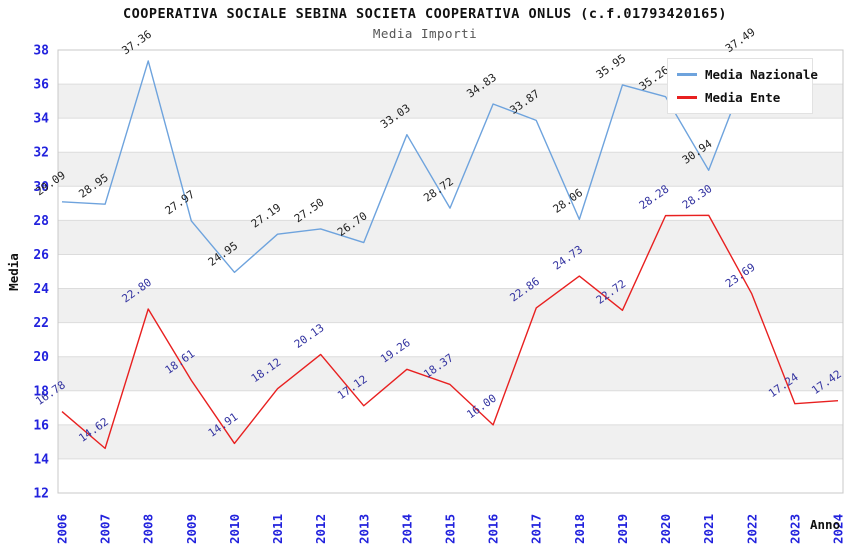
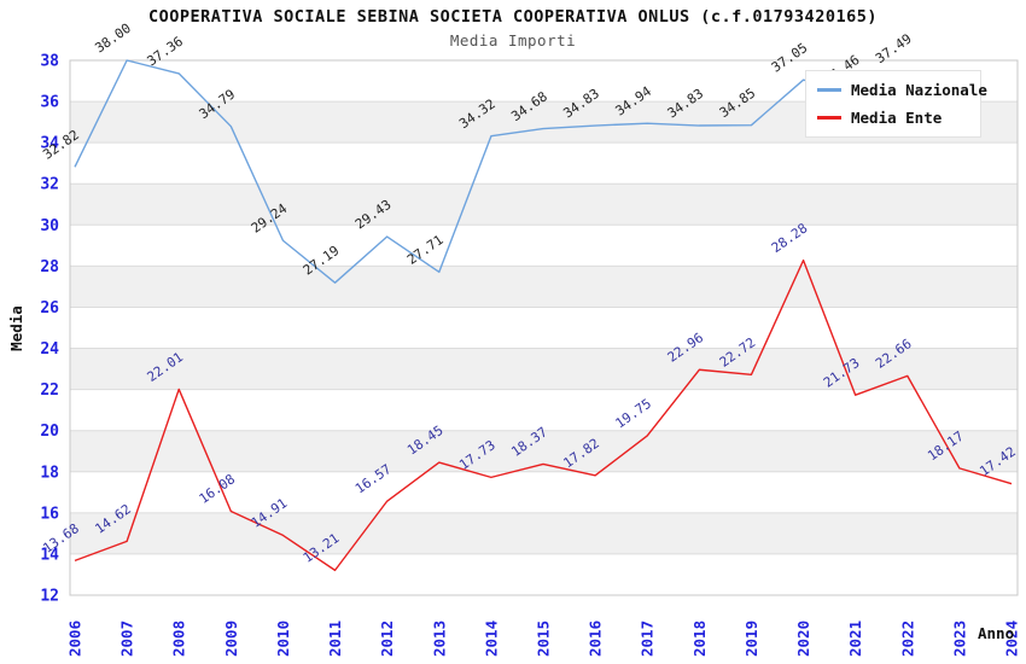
Media Nazionale/2006: 29.09 -> 32.82
Media Ente/2006: 16.78 -> 13.68
Media Nazionale/2007: 28.95 -> 38.00
Media Ente/2008: 22.80 -> 22.01
Media Nazionale/2009: 27.97 -> 34.79
Media Ente/2009: 18.61 -> 16.08
Media Nazionale/2010: 24.95 -> 29.24
Media Ente/2011: 18.12 -> 13.21
Media Nazionale/2012: 27.50 -> 29.43
Media Ente/2012: 20.13 -> 16.57
Media Nazionale/2013: 26.70 -> 27.71
Media Ente/2013: 17.12 -> 18.45
Media Nazionale/2014: 33.03 -> 34.32
Media Ente/2014: 19.26 -> 17.73
Media Nazionale/2015: 28.72 -> 34.68
Media Ente/2016: 16.00 -> 17.82
Media Nazionale/2017: 33.87 -> 34.94
Media Ente/2017: 22.86 -> 19.75
Media Nazionale/2018: 28.06 -> 34.83
Media Ente/2018: 24.73 -> 22.96
Media Nazionale/2019: 35.95 -> 34.85
Media Nazionale/2020: 35.26 -> 37.05
Media Nazionale/2021: 30.94 -> 36.46
Media Ente/2021: 28.30 -> 21.73
Media Ente/2022: 23.69 -> 22.66
Media Ente/2023: 17.24 -> 18.17
